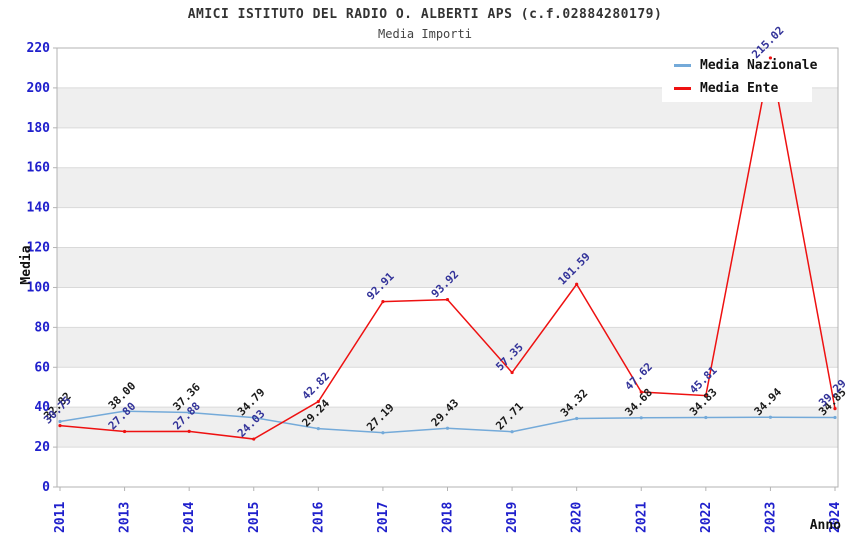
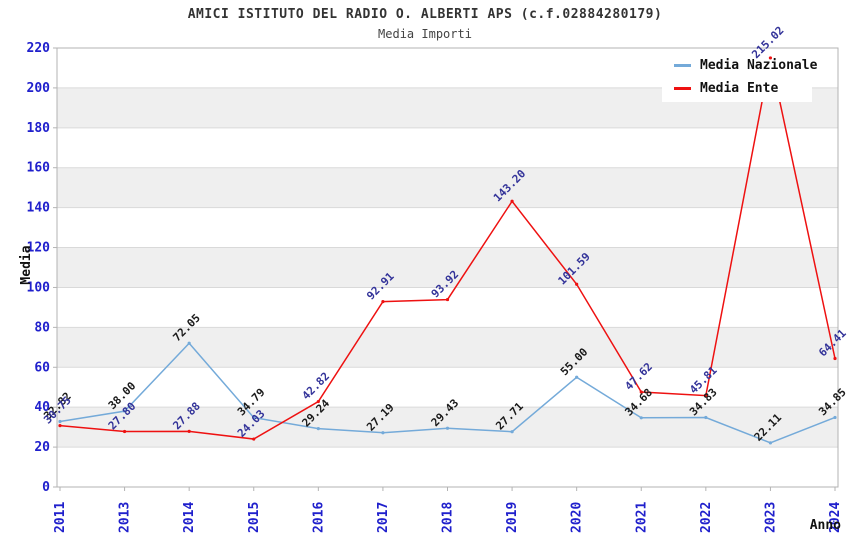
Media Nazionale/2014: 37.36 -> 72.05
Media Ente/2019: 57.35 -> 143.20
Media Nazionale/2020: 34.32 -> 55.00
Media Nazionale/2023: 34.94 -> 22.11
Media Ente/2024: 39.29 -> 64.41
